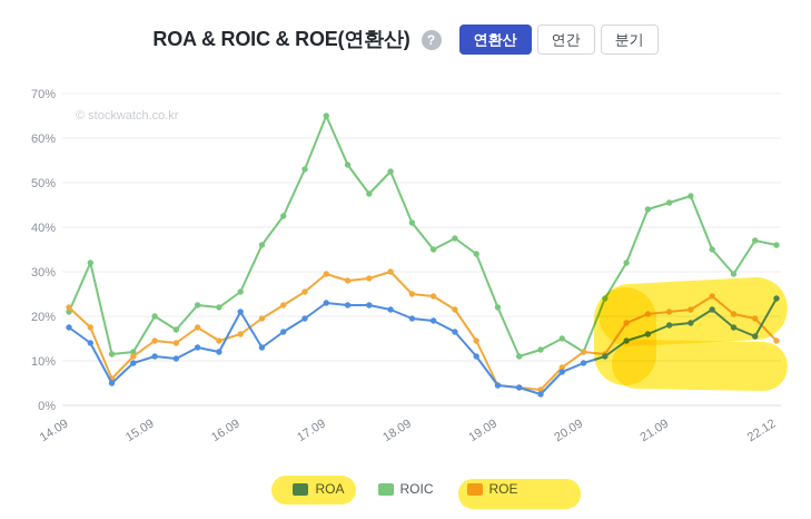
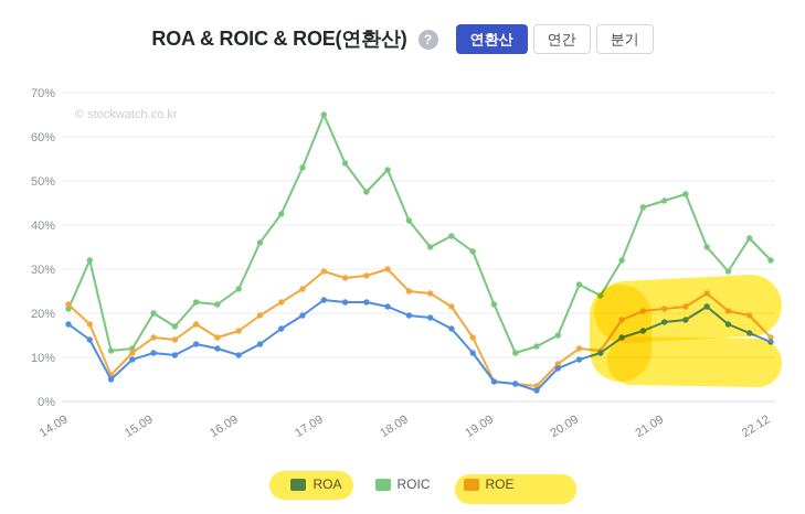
ROA/16.09: 21% -> 10%
ROIC/20.09: 12% -> 26%
ROA/22.12: 24% -> 14%
ROIC/22.12: 36% -> 32%
